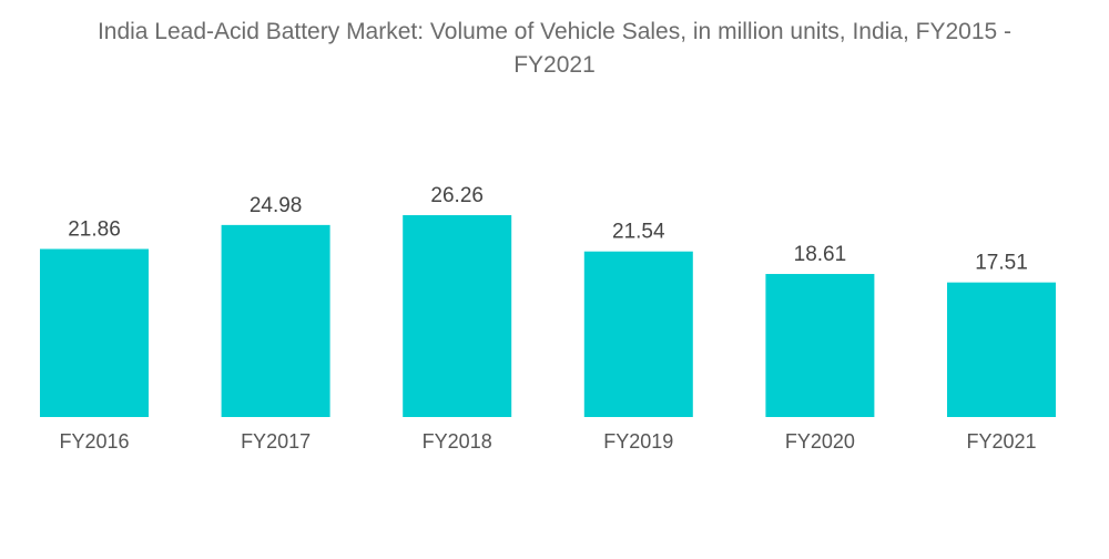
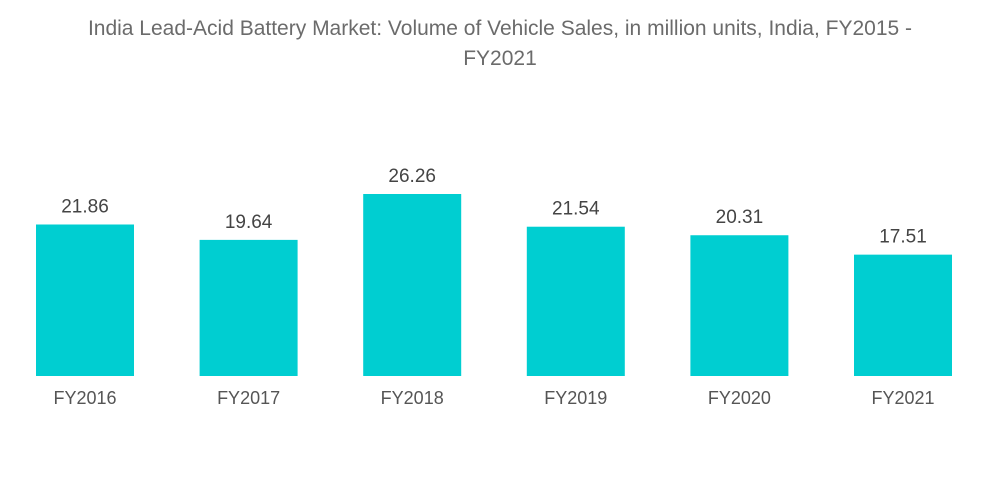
FY2017: 24.98 -> 19.64
FY2020: 18.61 -> 20.31
